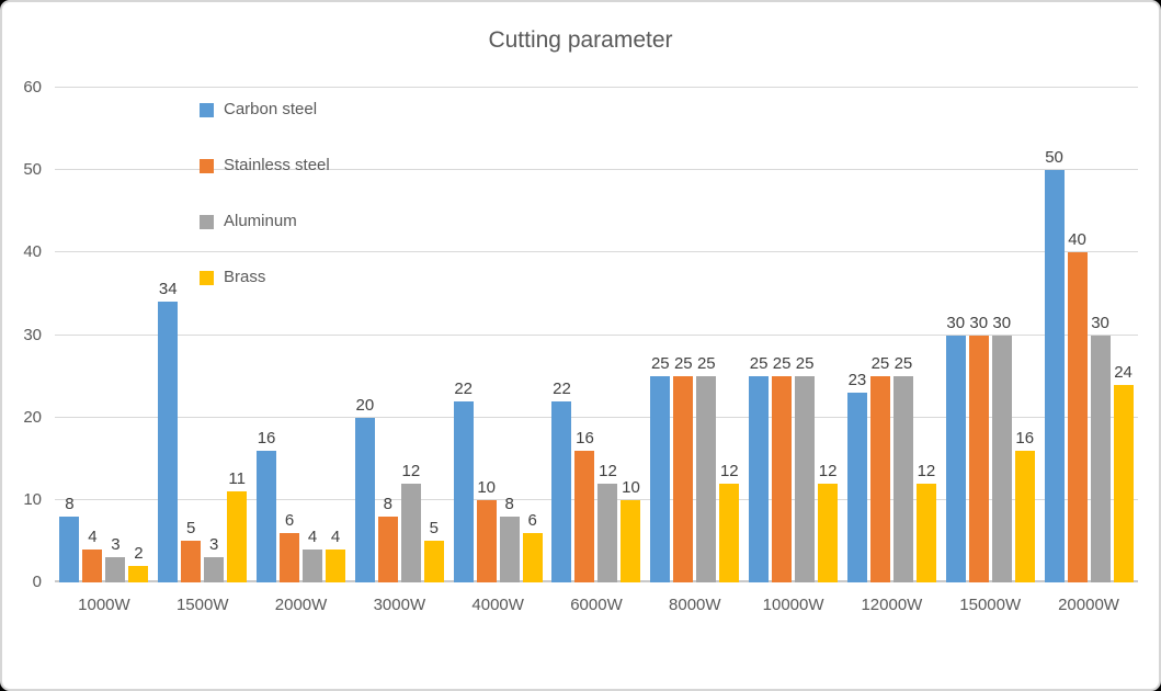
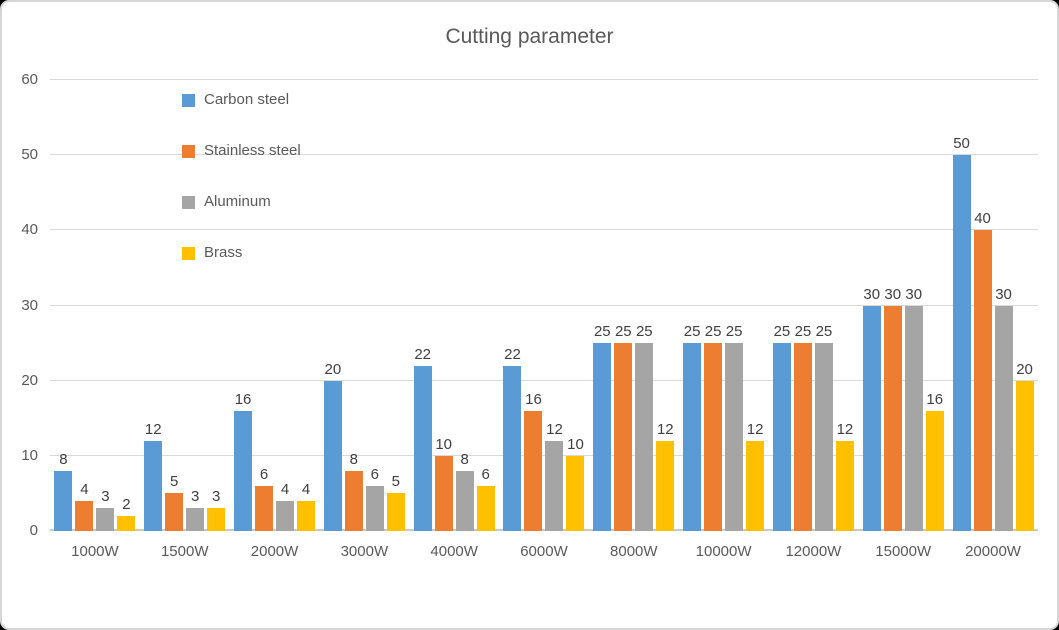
Carbon steel/1500W: 34 -> 12
Brass/1500W: 11 -> 3
Aluminum/3000W: 12 -> 6
Carbon steel/12000W: 23 -> 25
Brass/20000W: 24 -> 20
